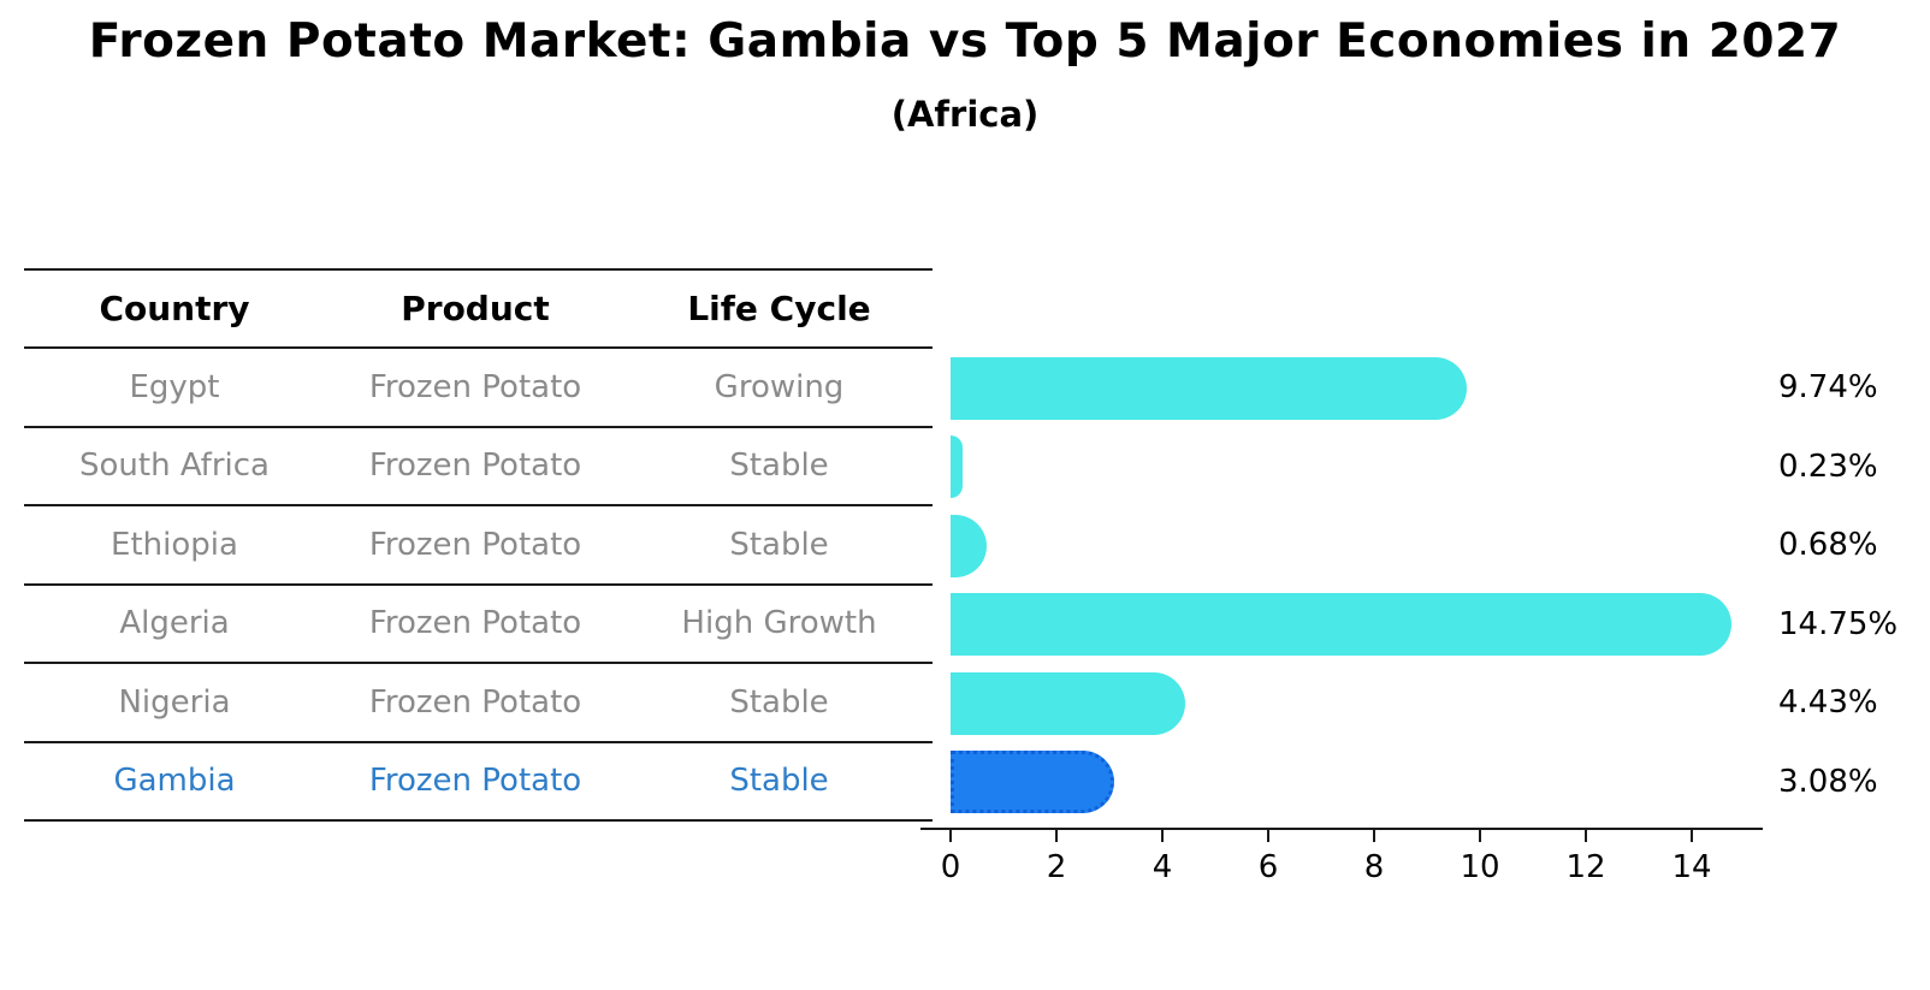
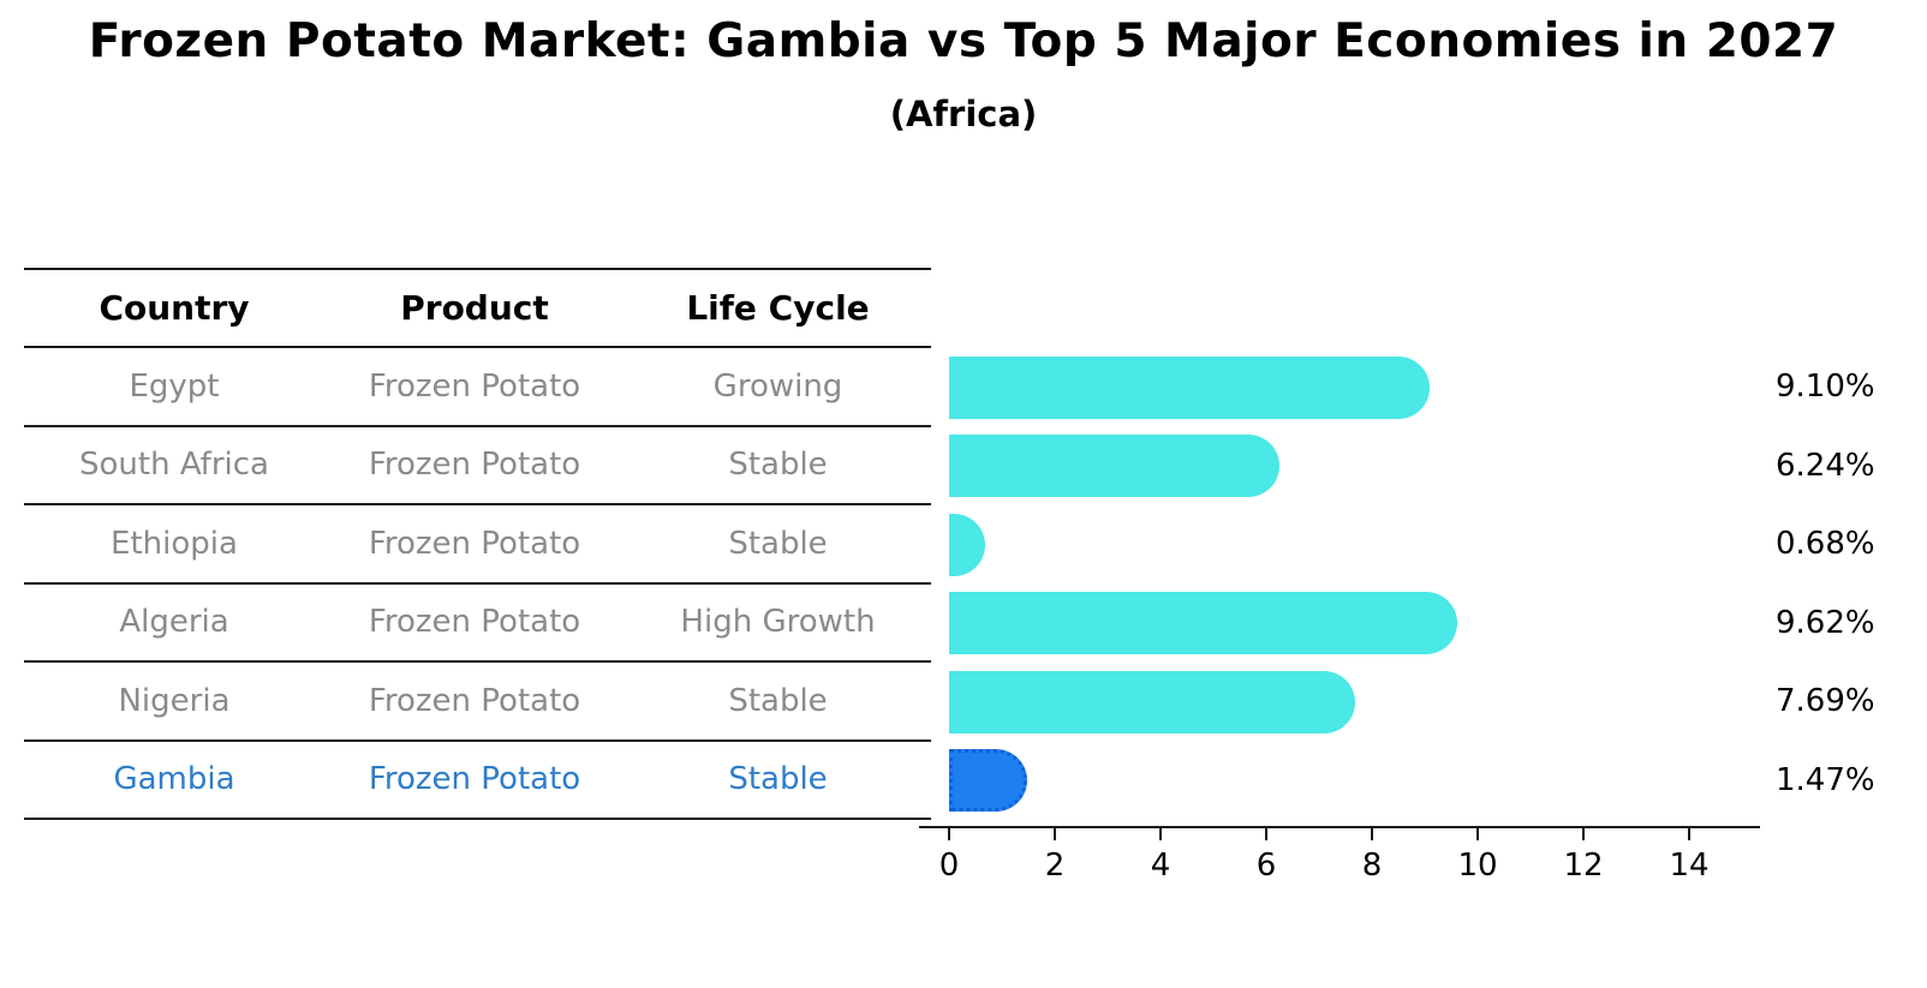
Egypt: 9.74% -> 9.10%
South Africa: 0.23% -> 6.24%
Algeria: 14.75% -> 9.62%
Nigeria: 4.43% -> 7.69%
Gambia: 3.08% -> 1.47%
